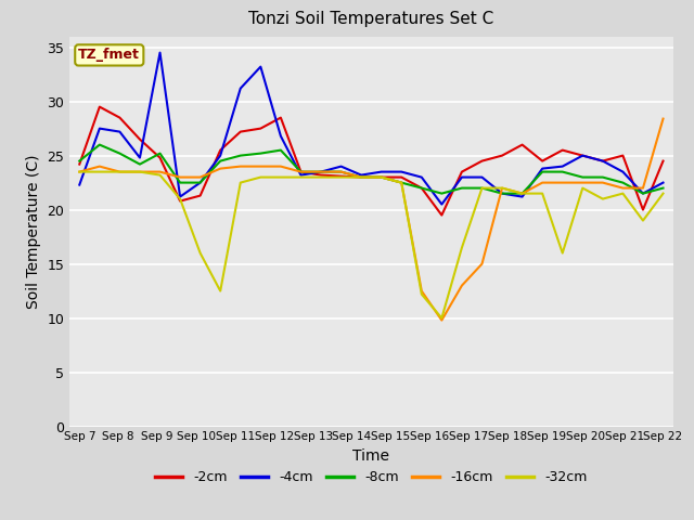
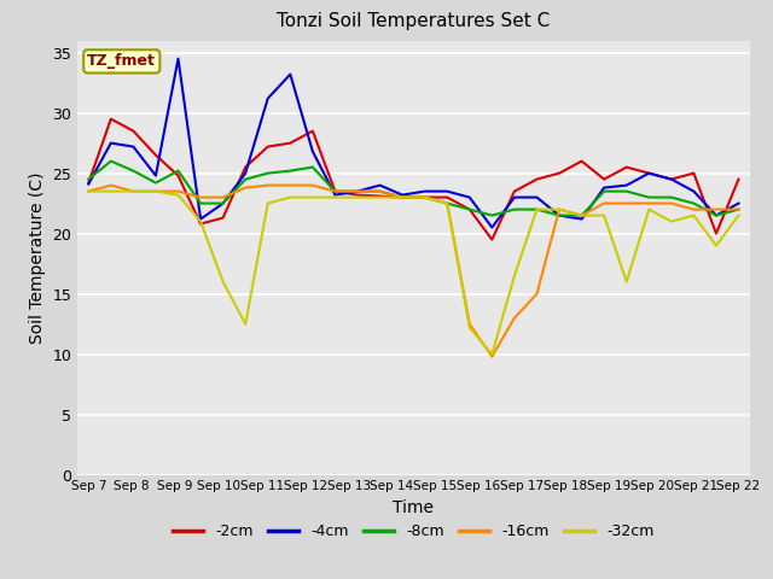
-4cm/Sep 7: 22.3 -> 24.1
-16cm/Sep 22: 28.4 -> 22.0
